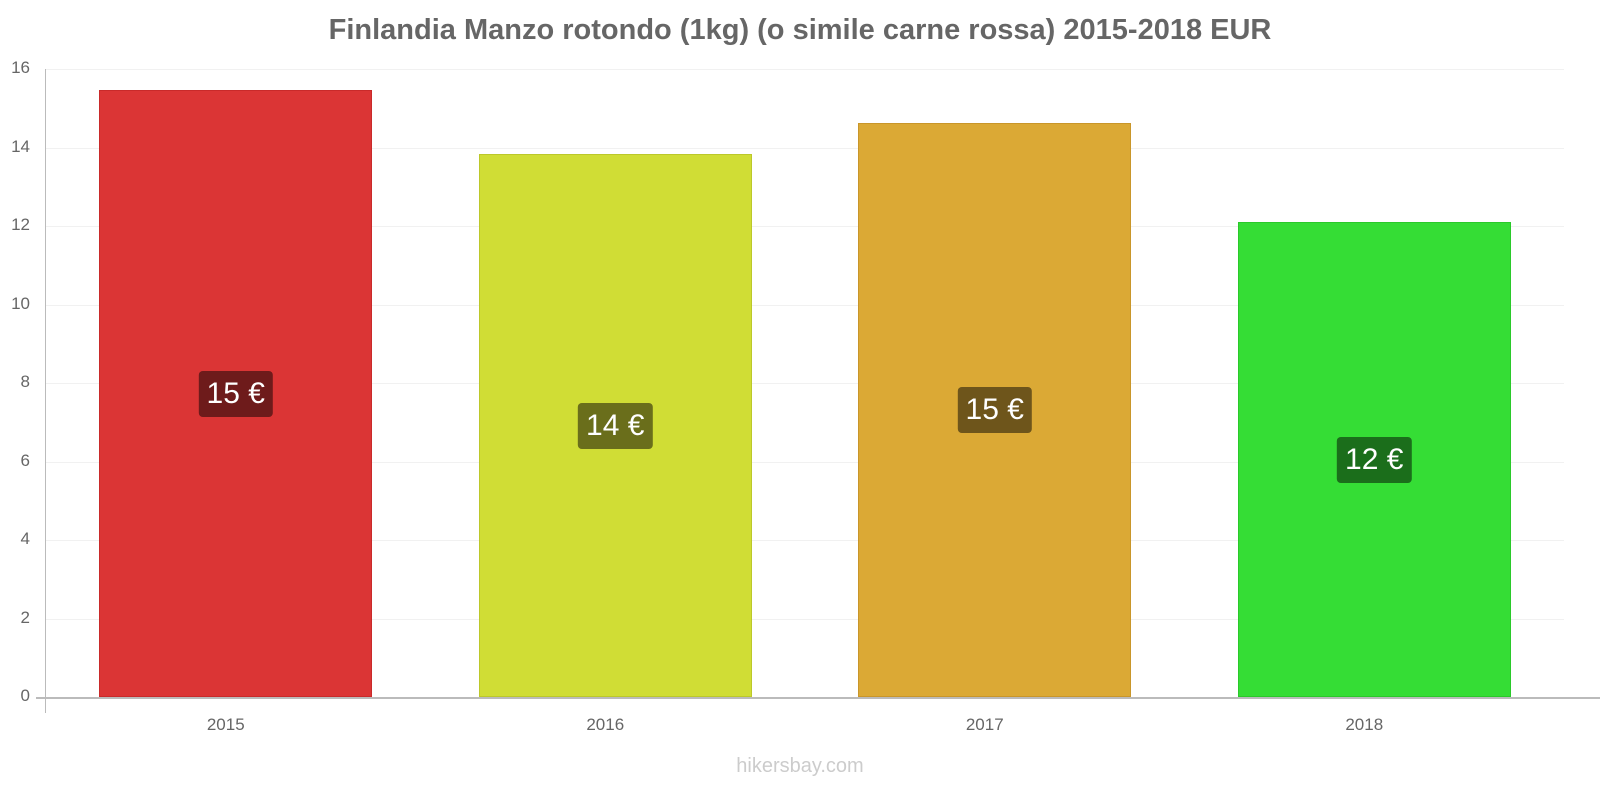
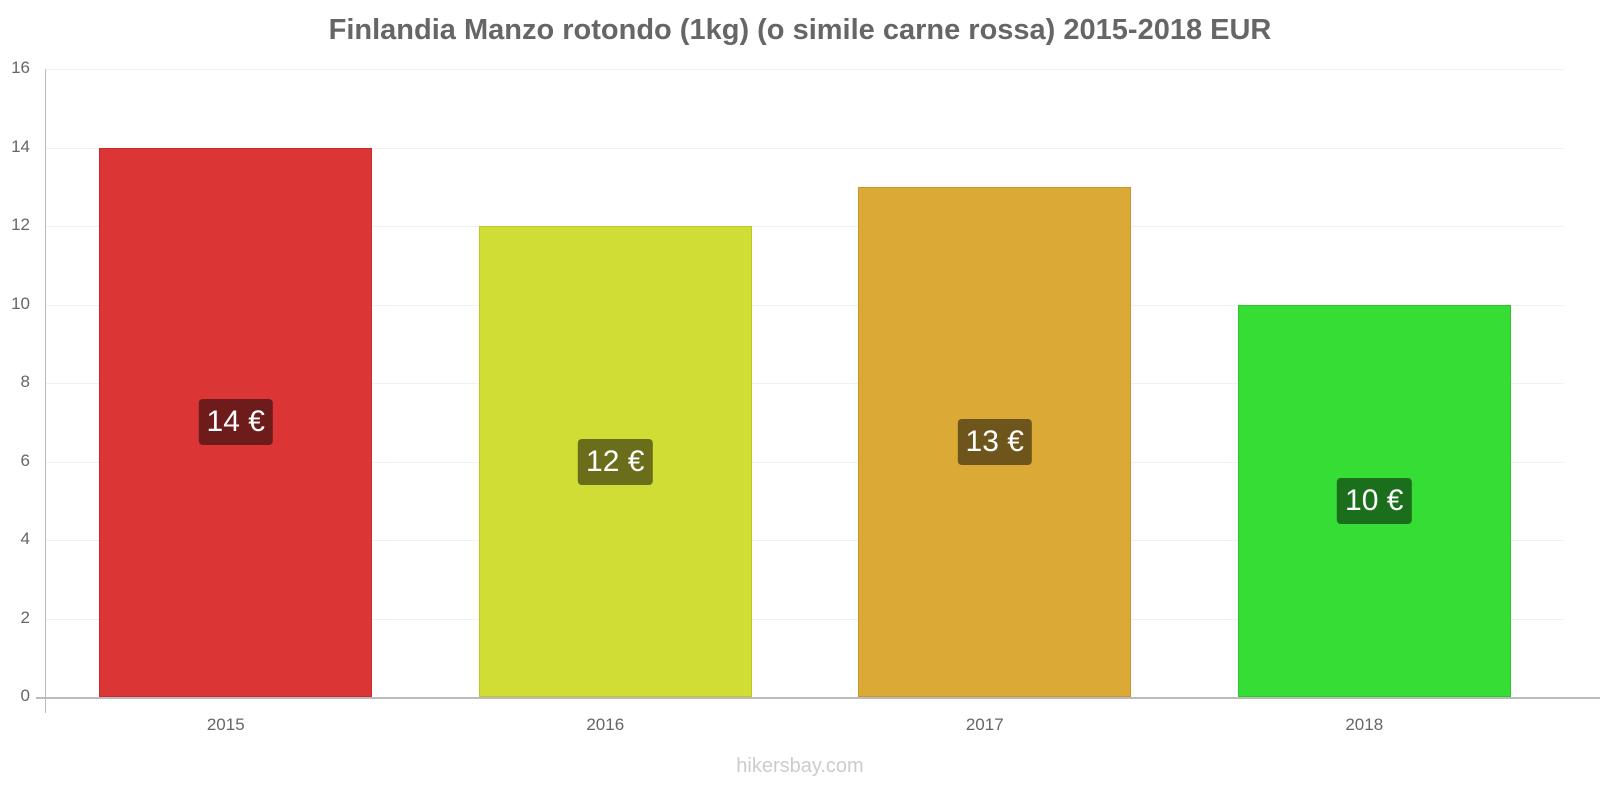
2015: 15 -> 14
2016: 14 -> 12
2017: 15 -> 13
2018: 12 -> 10
